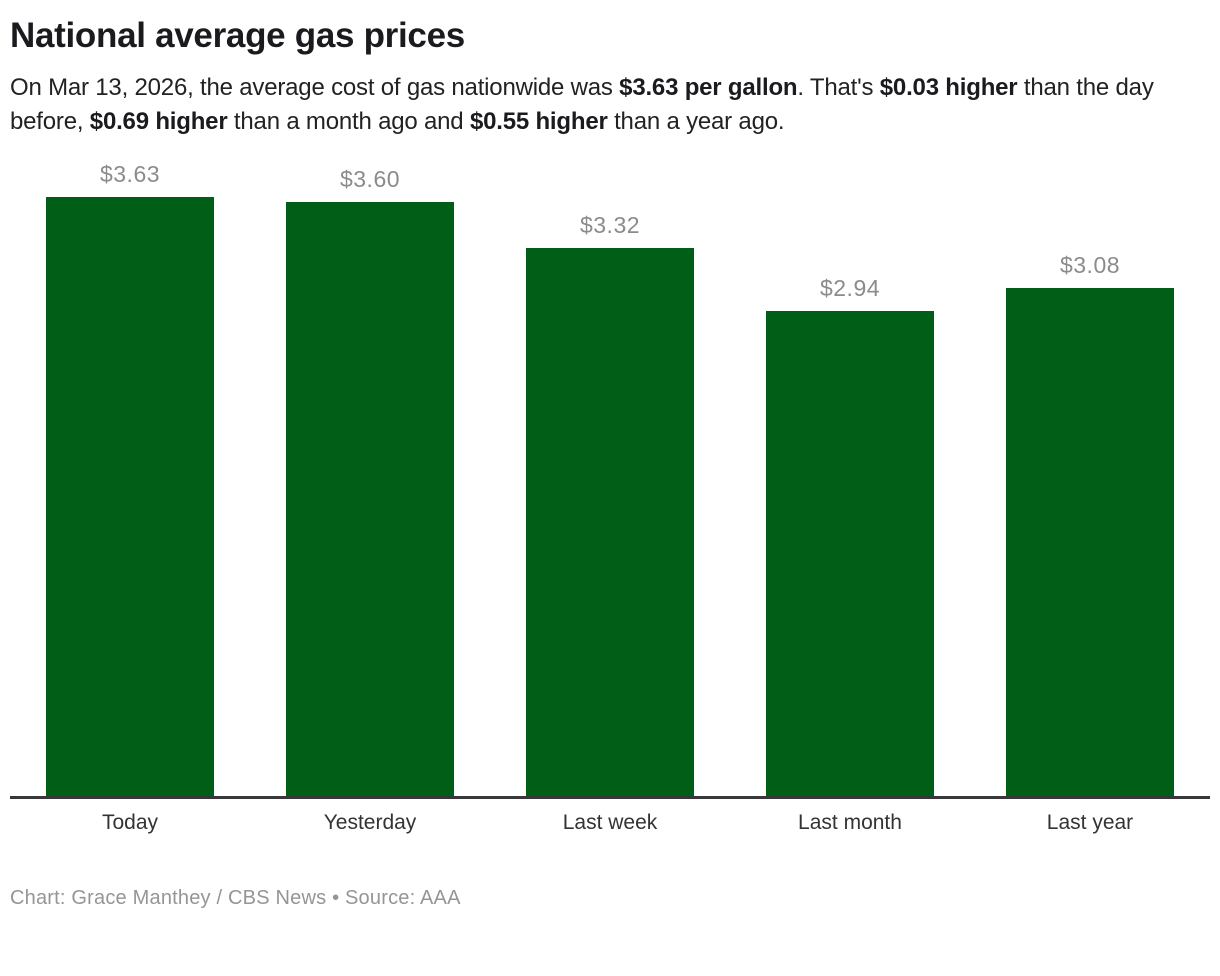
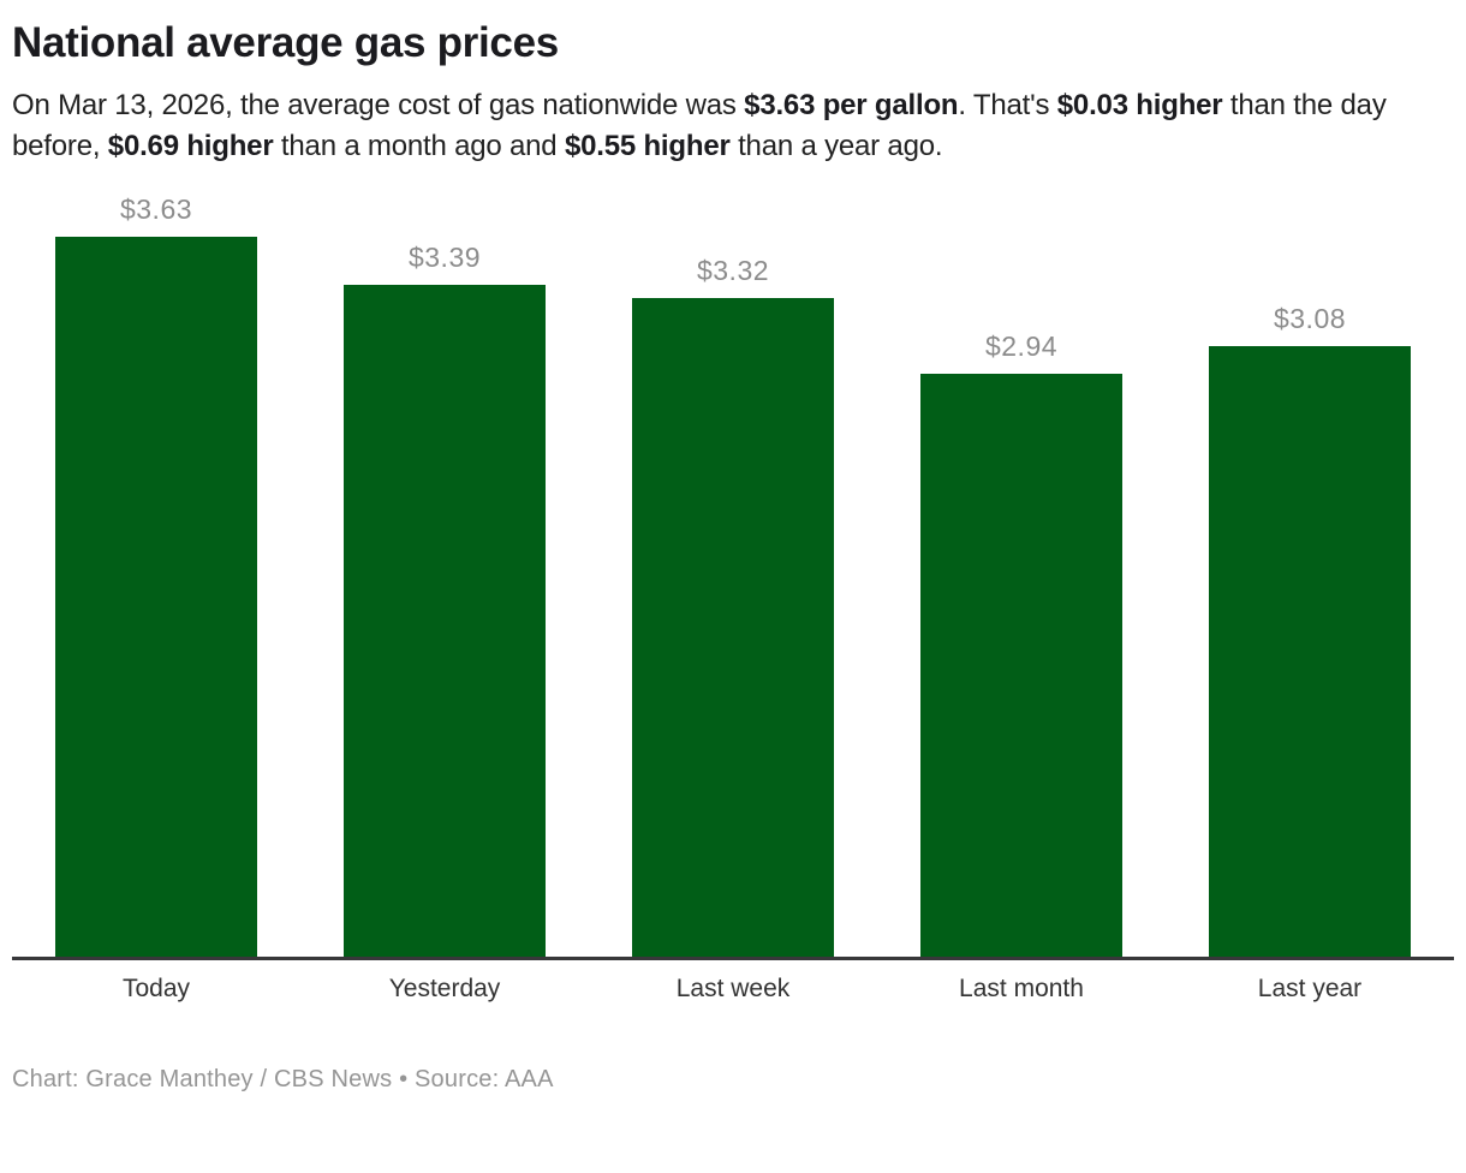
Yesterday: $3.60 -> $3.39
